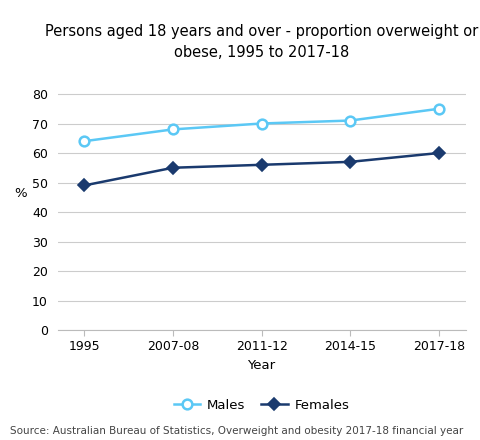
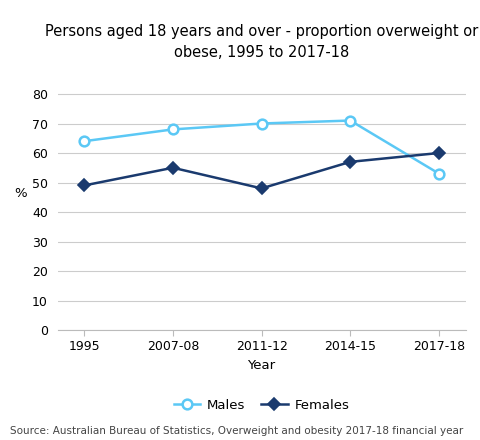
Females/2011-12: 56 -> 48
Males/2017-18: 75 -> 53
